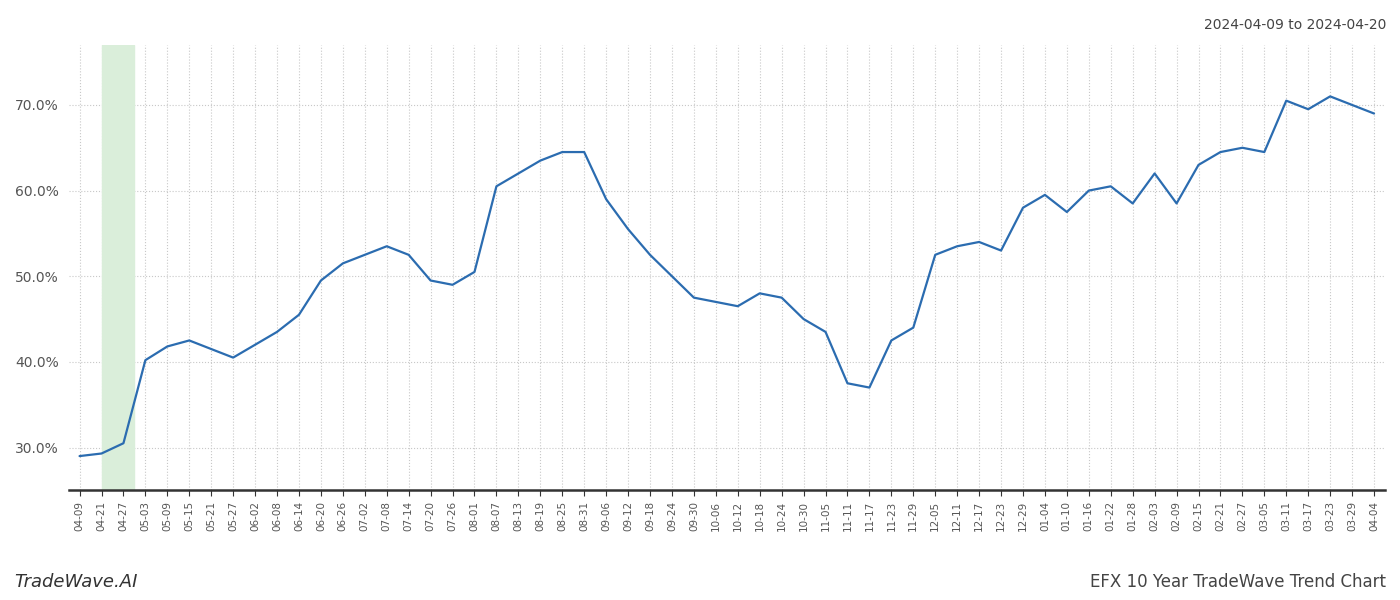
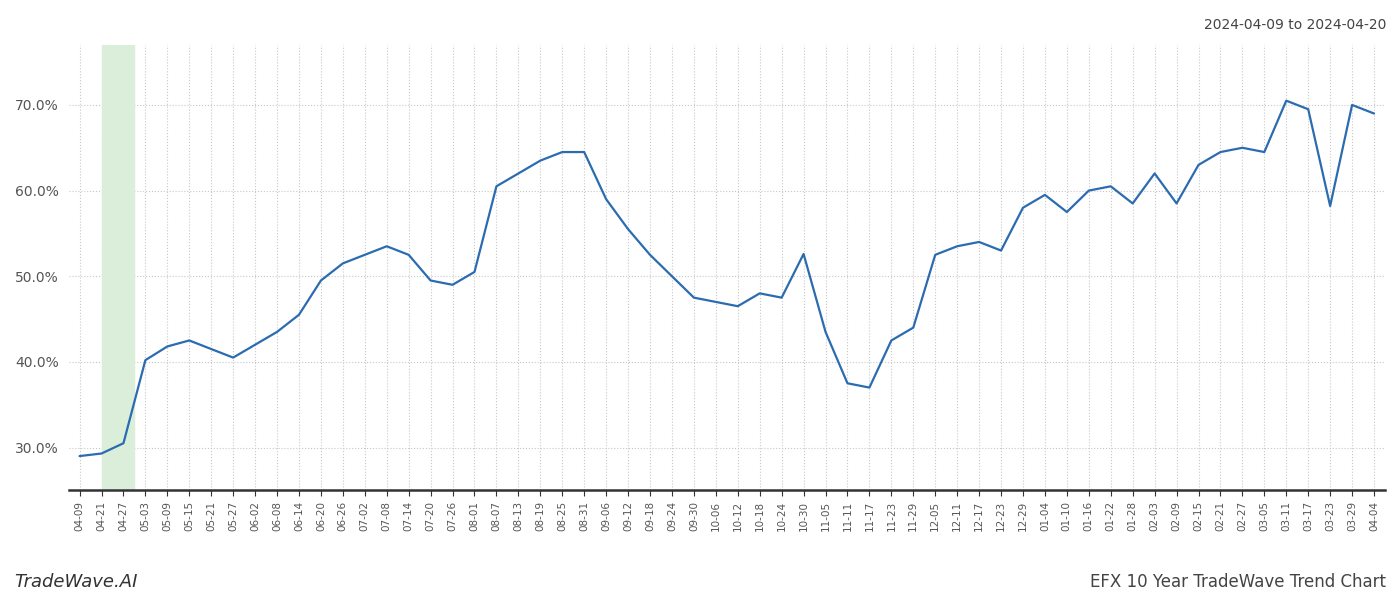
10-30: 45.0% -> 52.6%
03-23: 71.0% -> 58.2%
